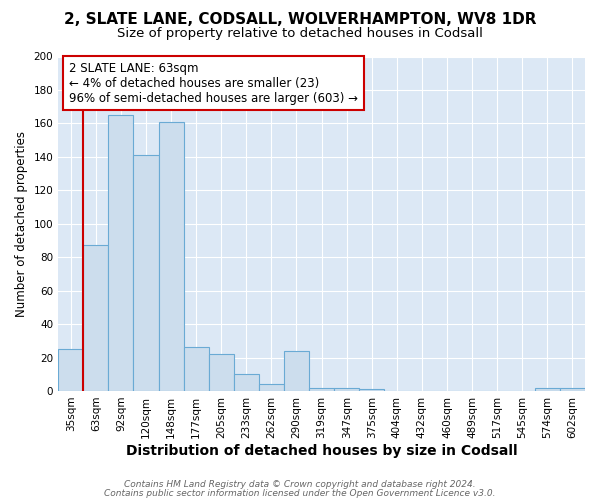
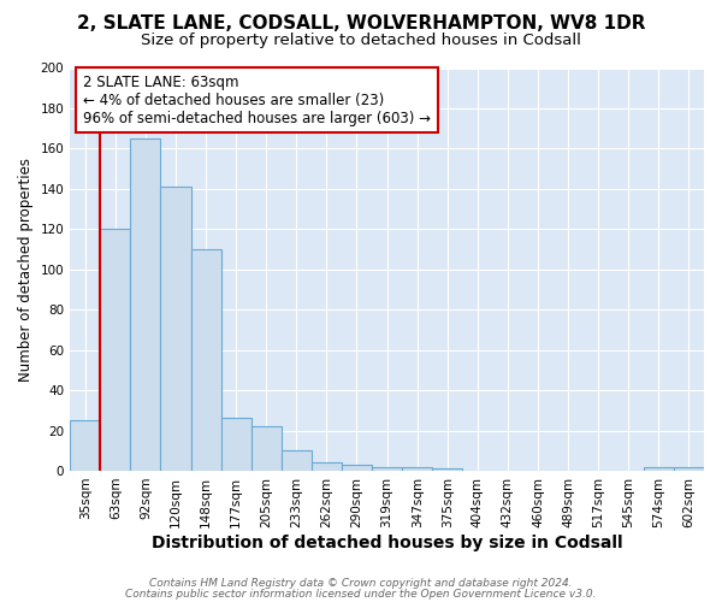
63sqm: 87 -> 120
148sqm: 161 -> 110
290sqm: 24 -> 3
